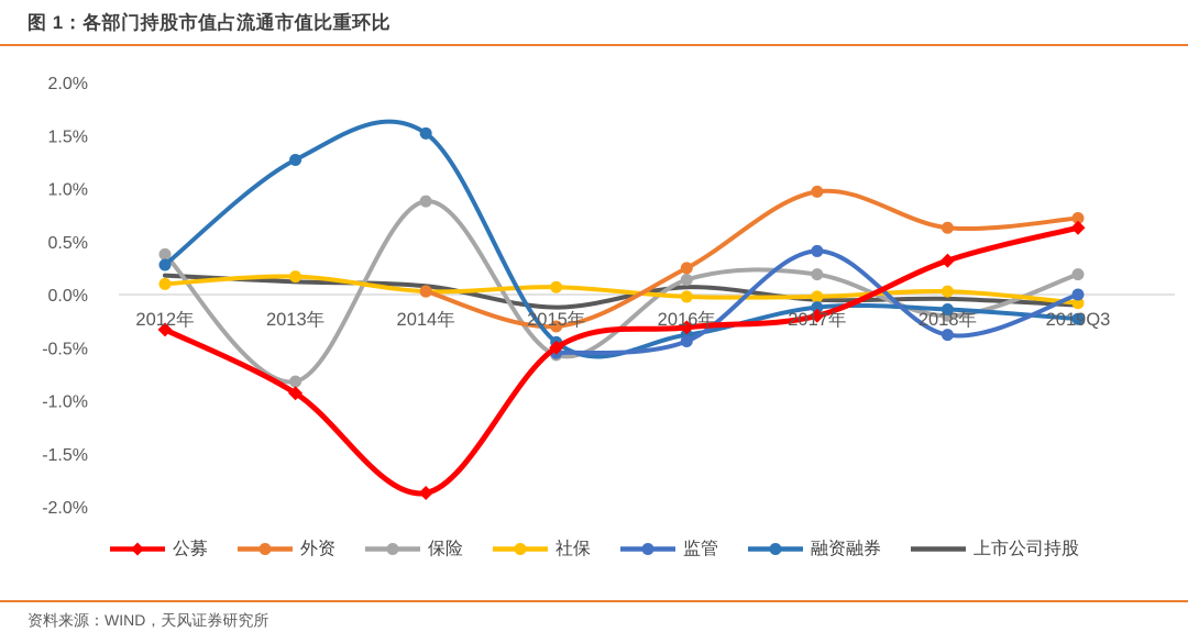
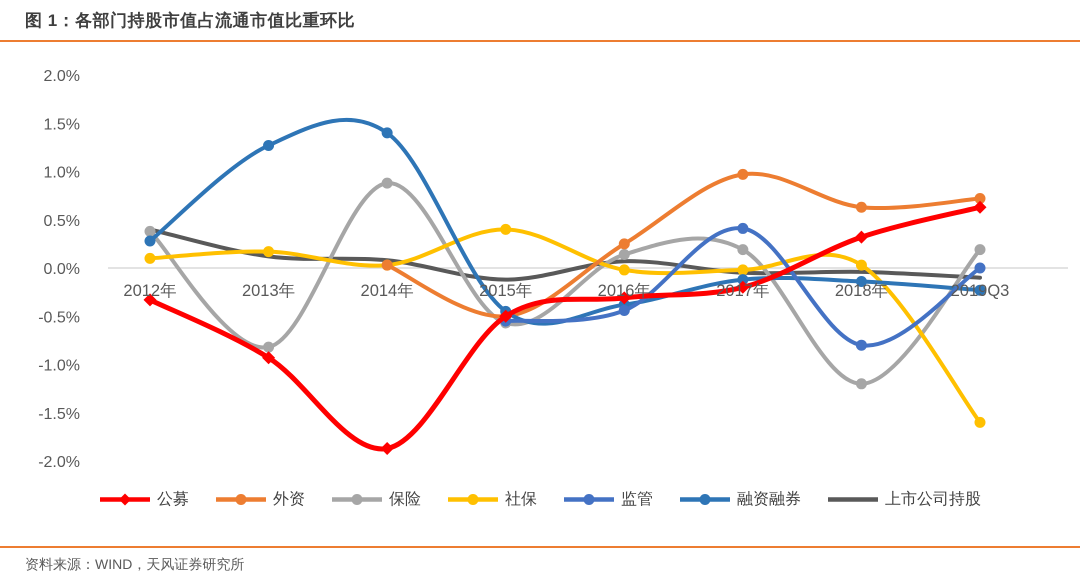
上市公司持股/2012年: 0.2% -> 0.4%
融资融券/2014年: 1.5% -> 1.4%
外资/2015年: -0.3% -> -0.5%
社保/2015年: 0.1% -> 0.4%
保险/2018年: -0.2% -> -1.2%
监管/2018年: -0.4% -> -0.8%
社保/2019Q3: -0.1% -> -1.6%
